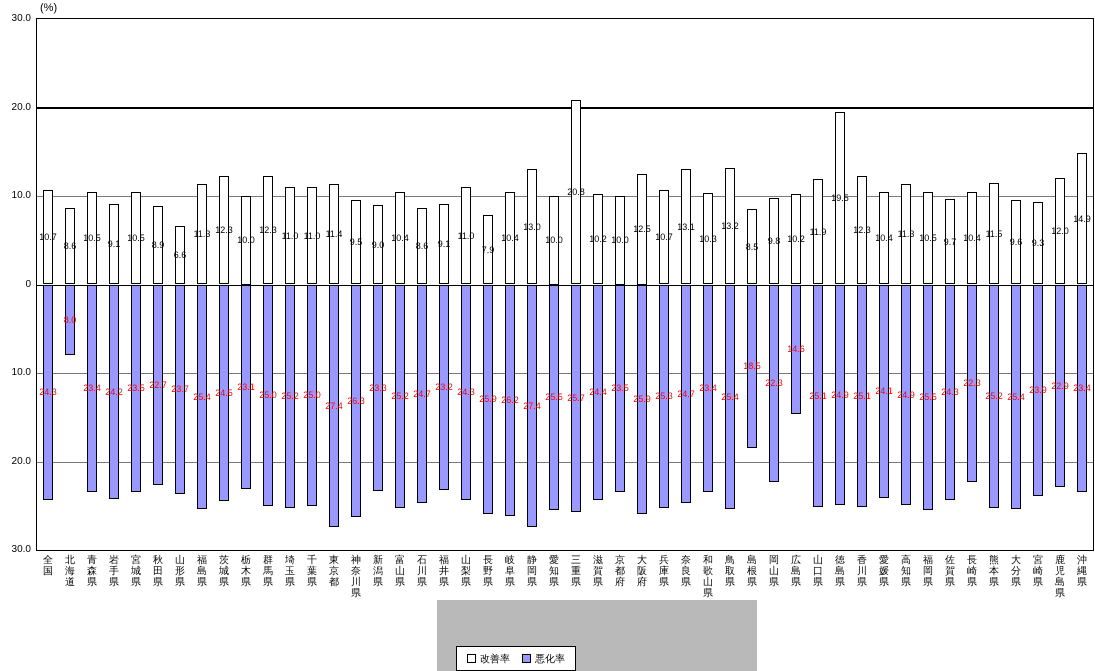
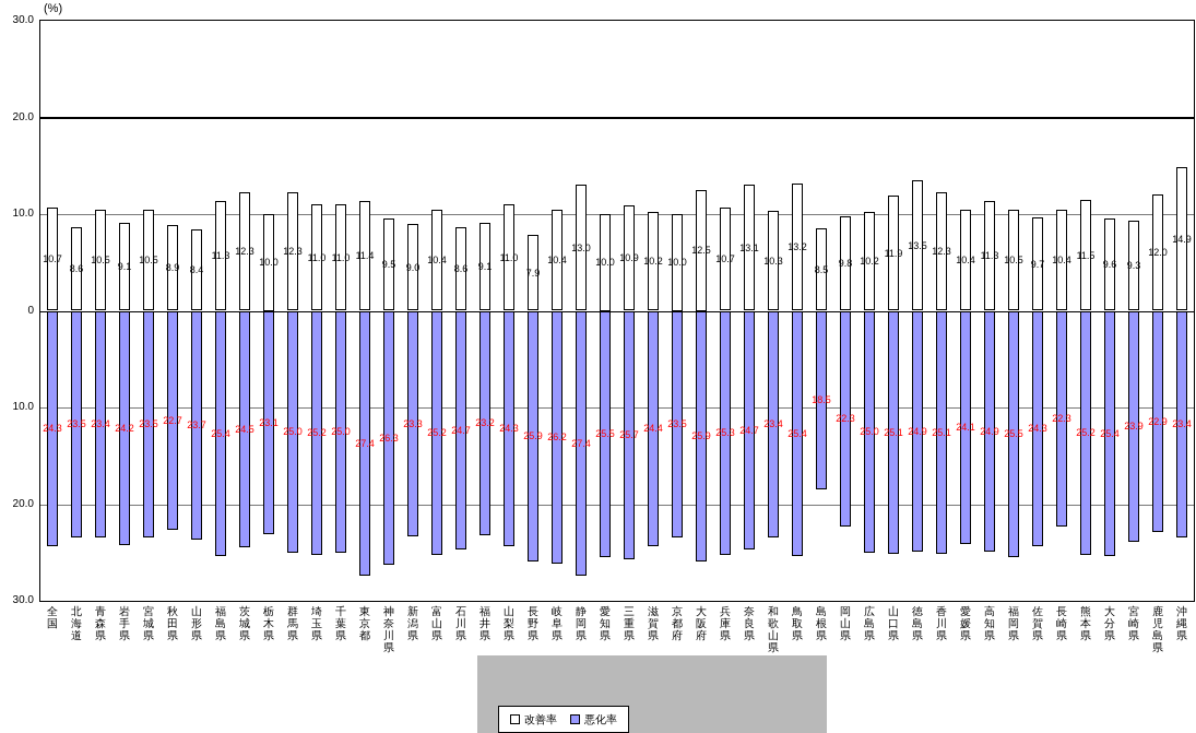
悪化率/北海道: 8.0 -> 23.5
改善率/山形県: 6.6 -> 8.4
改善率/三重県: 20.8 -> 10.9
悪化率/広島県: 14.6 -> 25.0
改善率/徳島県: 19.5 -> 13.5
